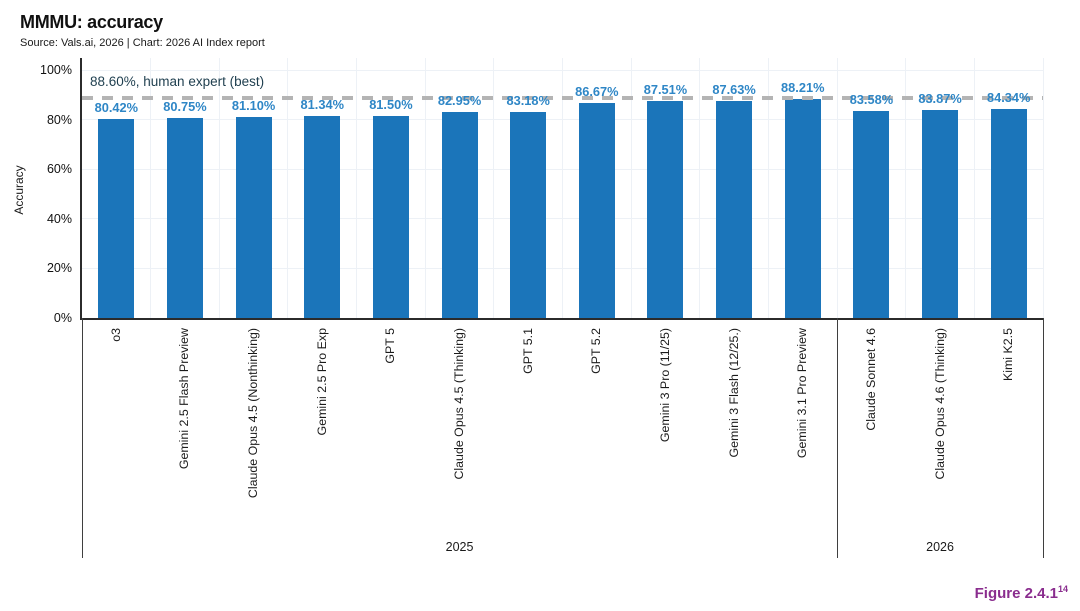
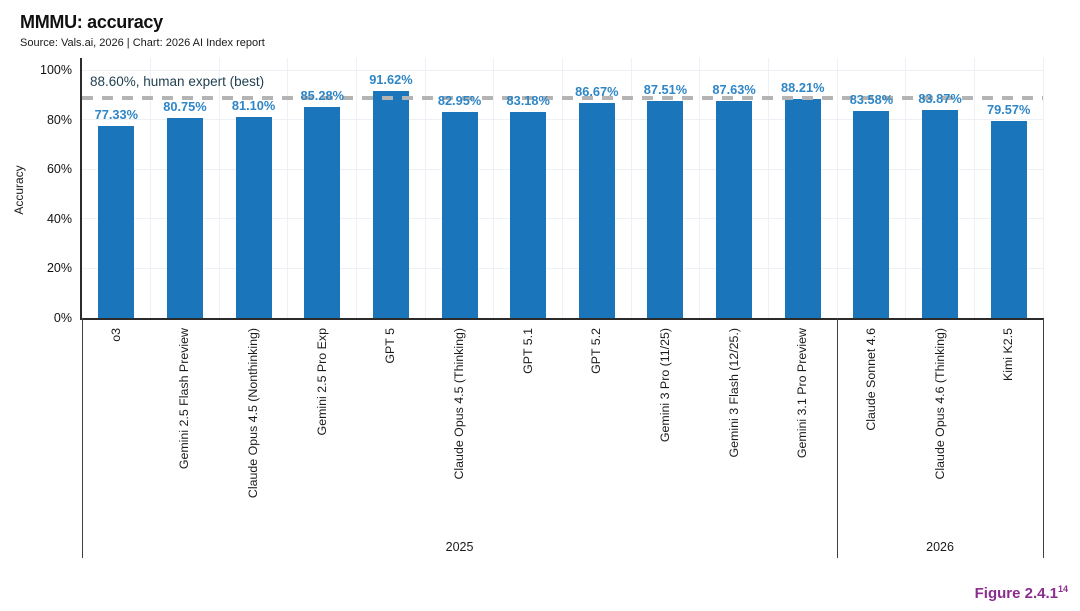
o3: 80.42% -> 77.33%
Gemini 2.5 Pro Exp: 81.34% -> 85.28%
GPT 5: 81.50% -> 91.62%
Kimi K2.5: 84.34% -> 79.57%
